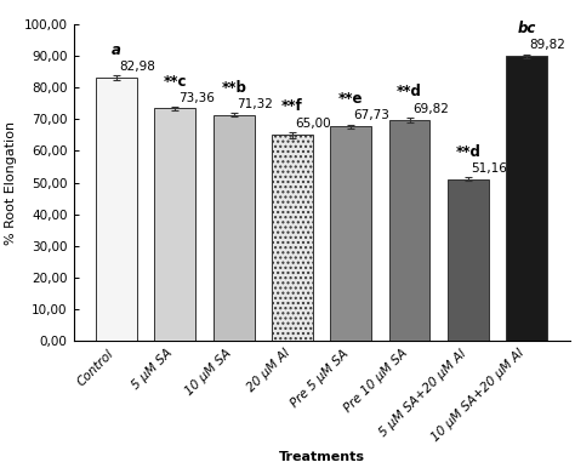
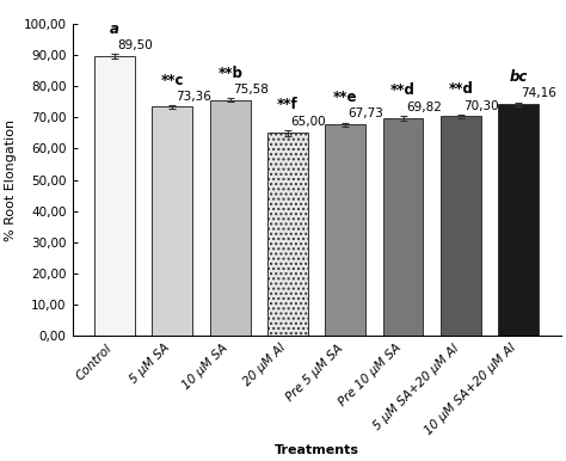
Control: 82,98 -> 89,50
10 μM SA: 71,32 -> 75,58
5 μM SA+20 μM Al: 51,16 -> 70,30
10 μM SA+20 μM Al: 89,82 -> 74,16
